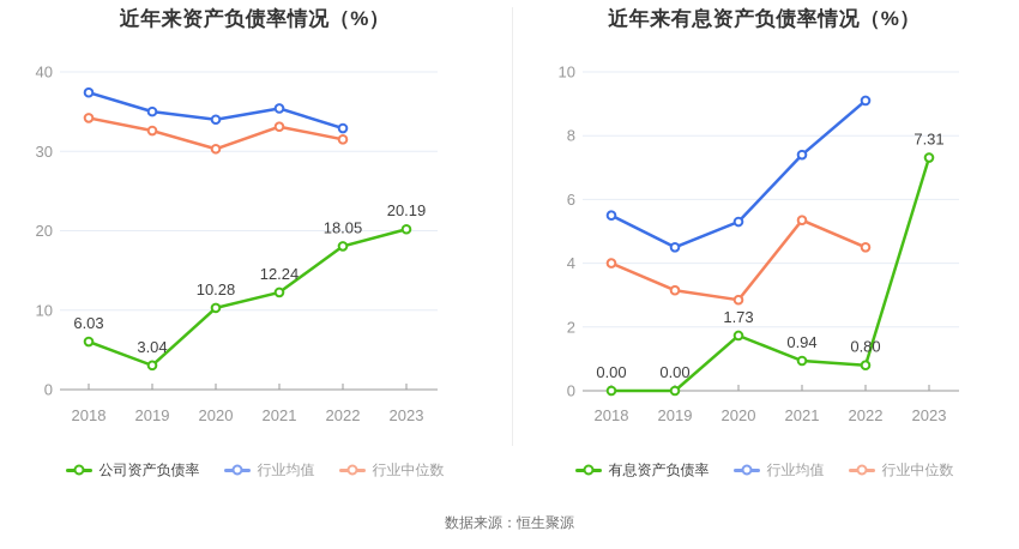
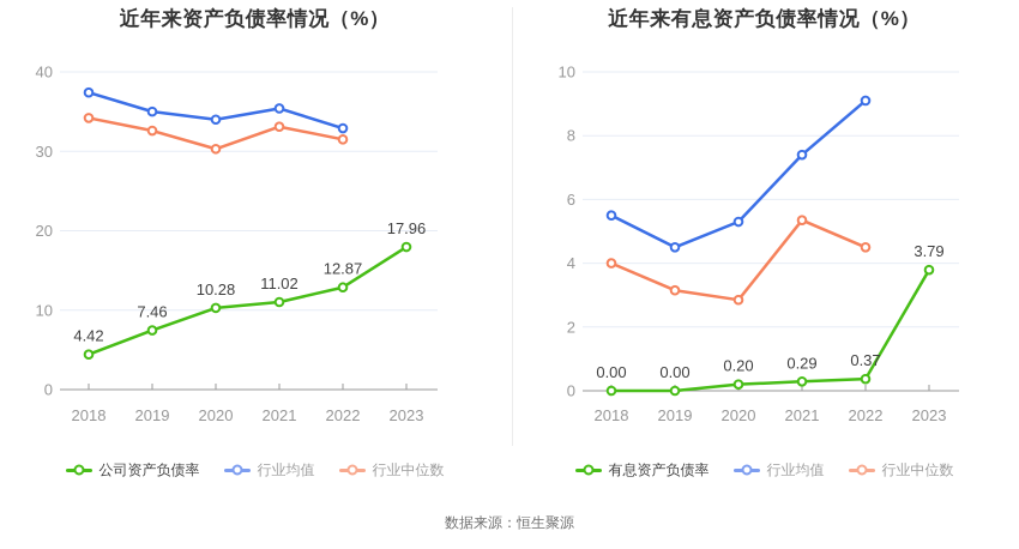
近年来资产负债率情况（%）/公司资产负债率/2018: 6.03 -> 4.42
近年来资产负债率情况（%）/公司资产负债率/2019: 3.04 -> 7.46
近年来资产负债率情况（%）/公司资产负债率/2021: 12.24 -> 11.02
近年来资产负债率情况（%）/公司资产负债率/2022: 18.05 -> 12.87
近年来资产负债率情况（%）/公司资产负债率/2023: 20.19 -> 17.96
近年来有息资产负债率情况（%）/有息资产负债率/2020: 1.73 -> 0.20
近年来有息资产负债率情况（%）/有息资产负债率/2021: 0.94 -> 0.29
近年来有息资产负债率情况（%）/有息资产负债率/2022: 0.80 -> 0.37
近年来有息资产负债率情况（%）/有息资产负债率/2023: 7.31 -> 3.79
